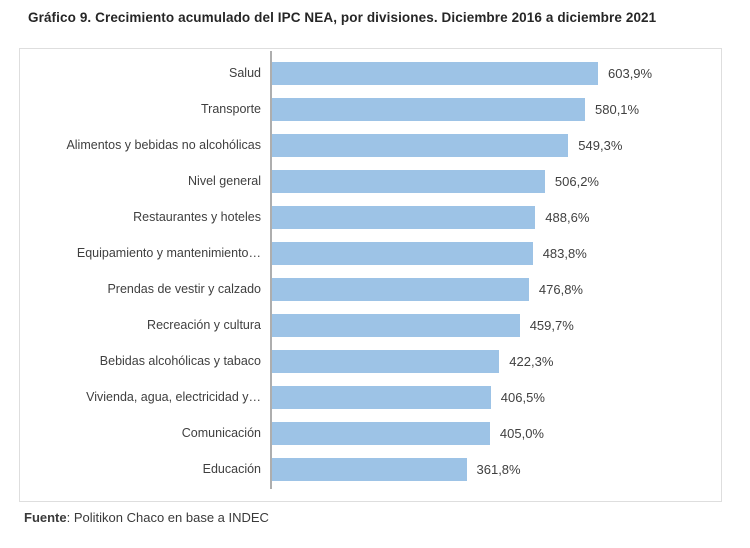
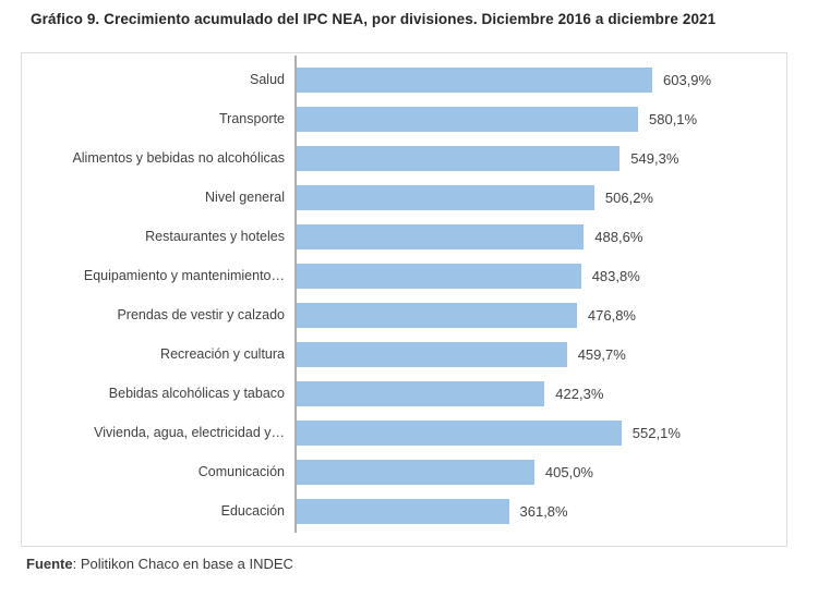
Vivienda, agua, electricidad y…: 406,5% -> 552,1%
